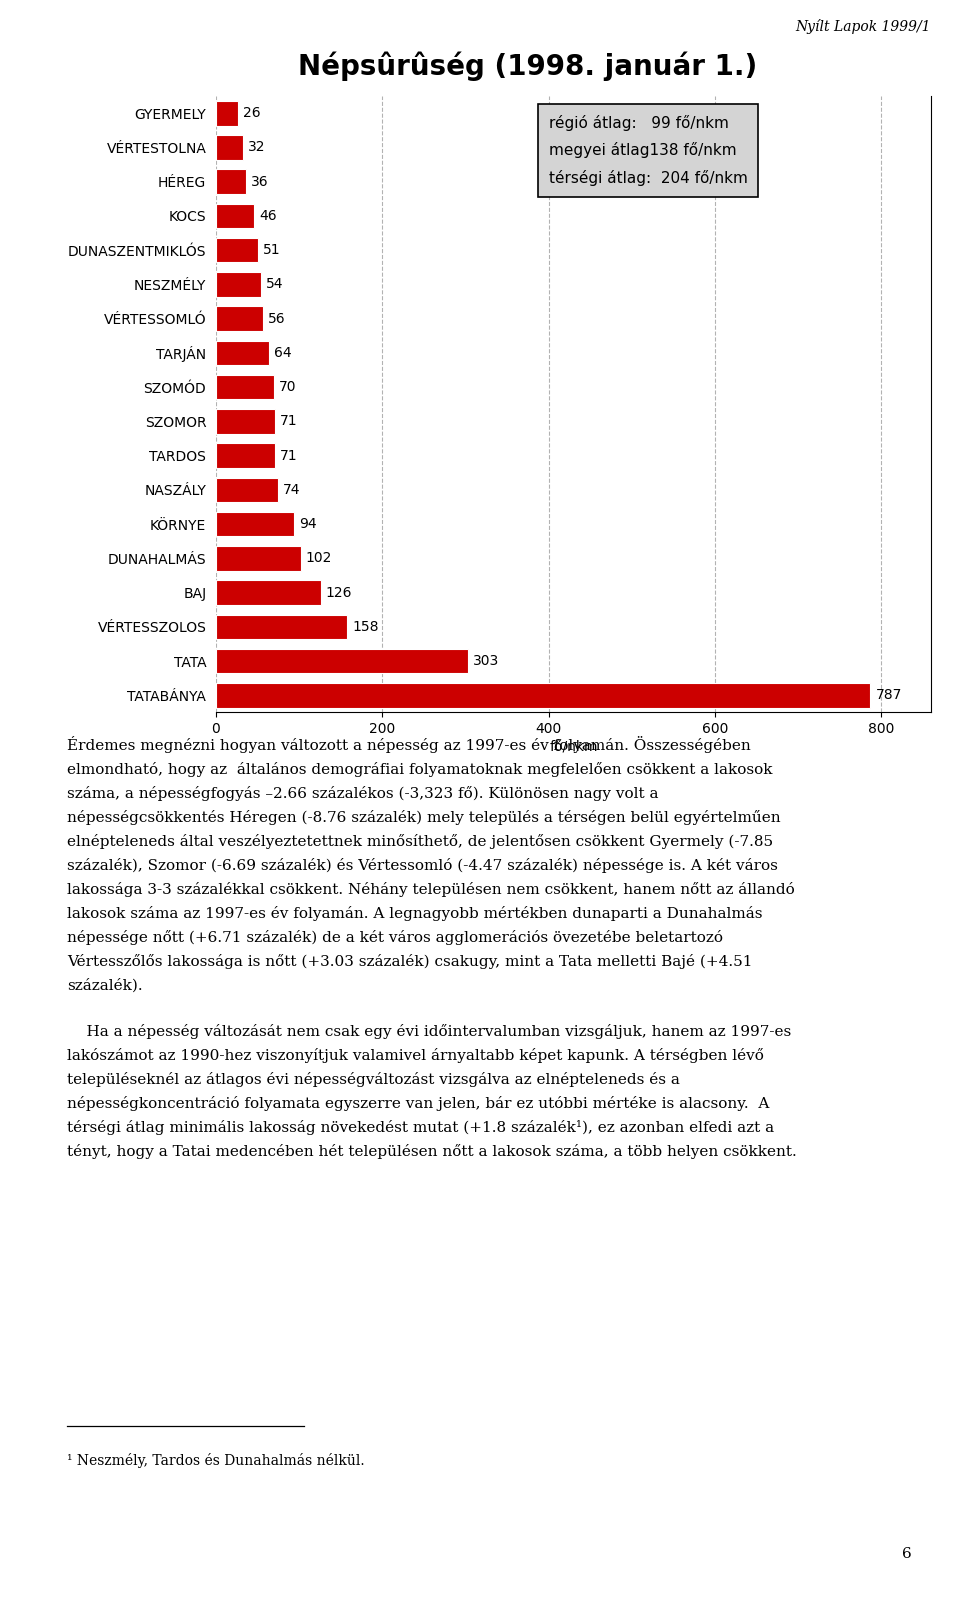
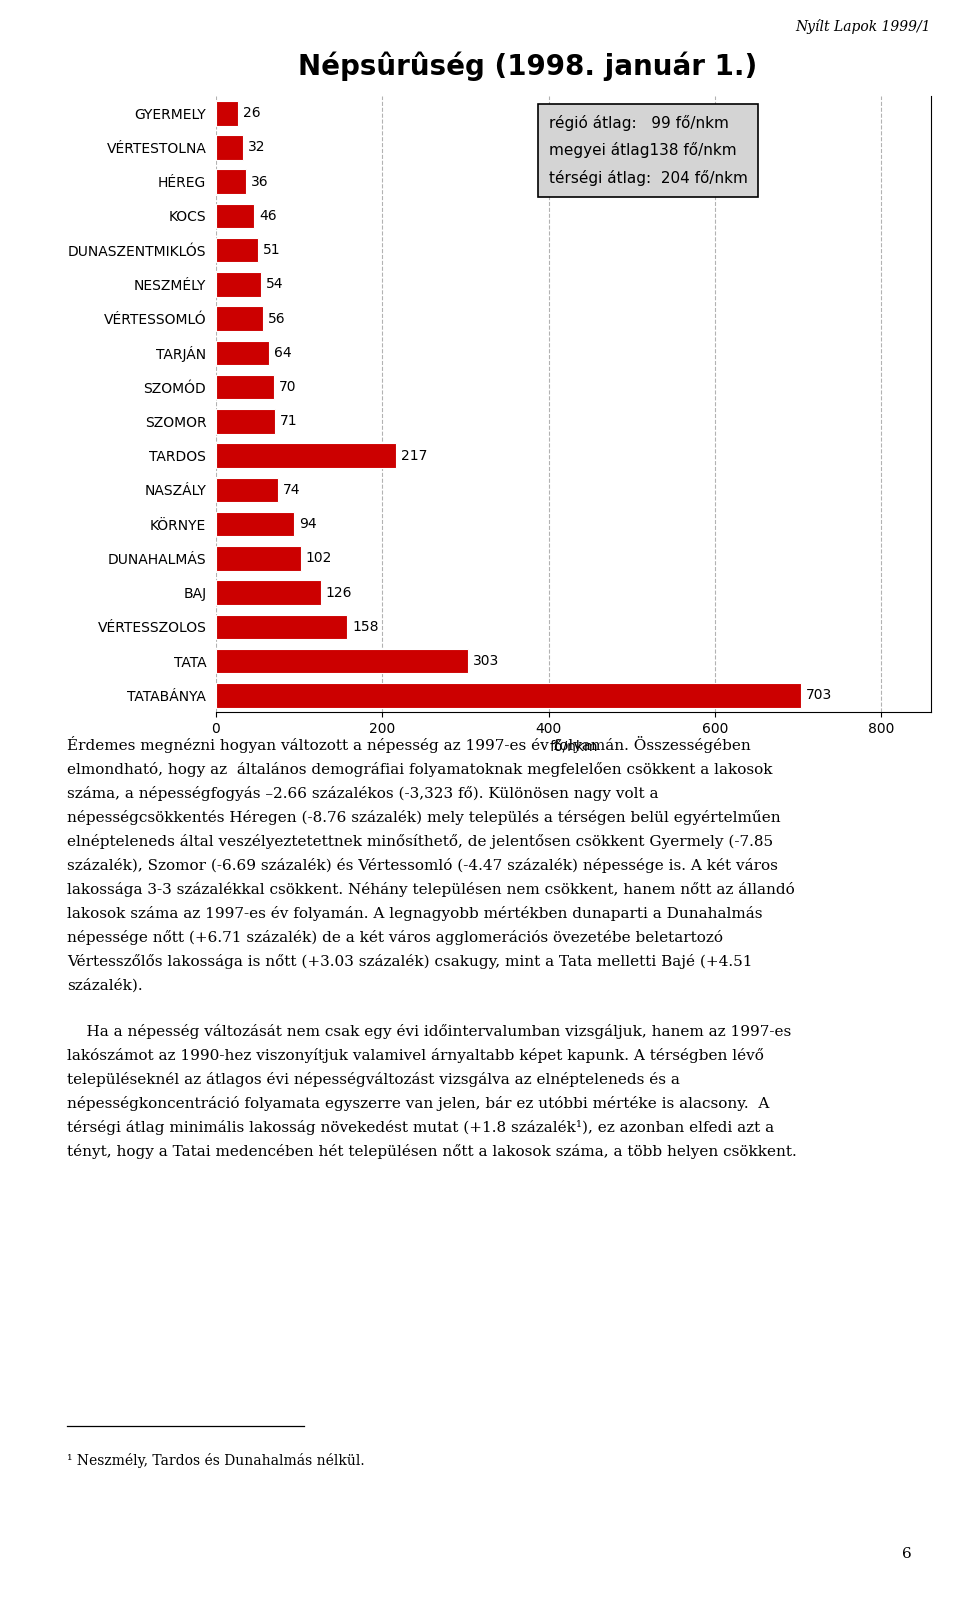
TARDOS: 71 -> 217
TATABÁNYA: 787 -> 703
